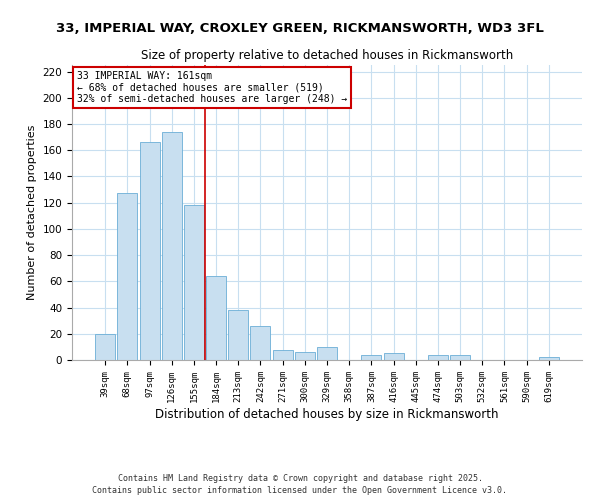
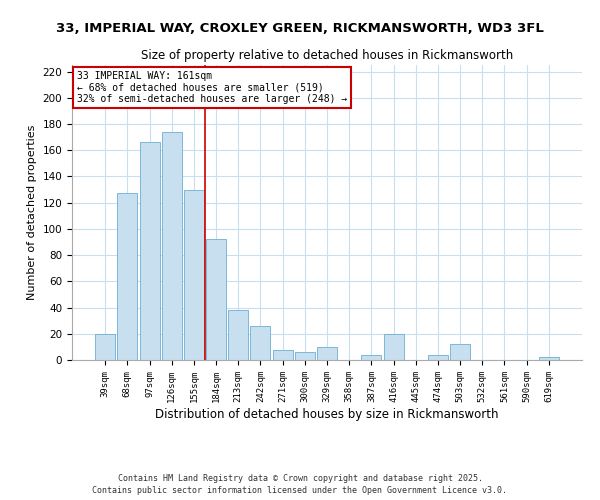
155sqm: 118 -> 130
184sqm: 64 -> 92
416sqm: 5 -> 20
503sqm: 4 -> 12
